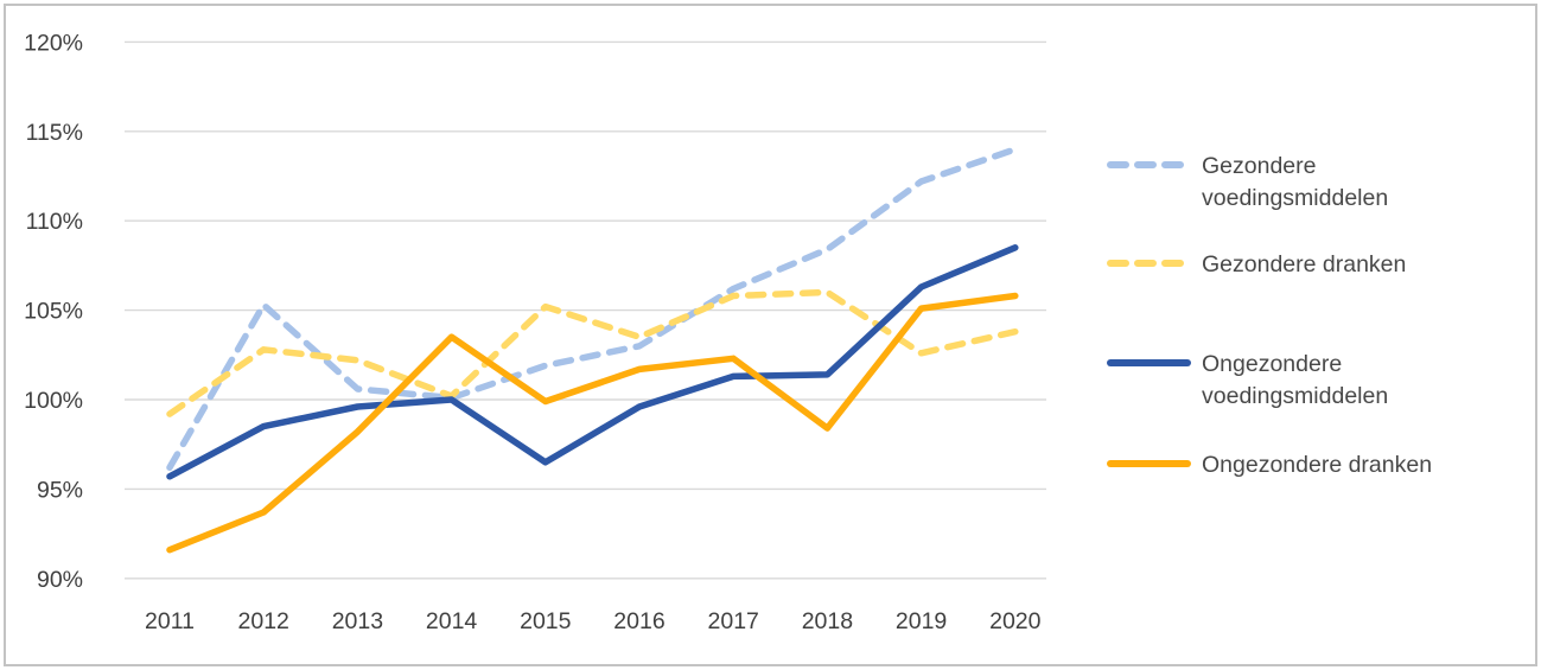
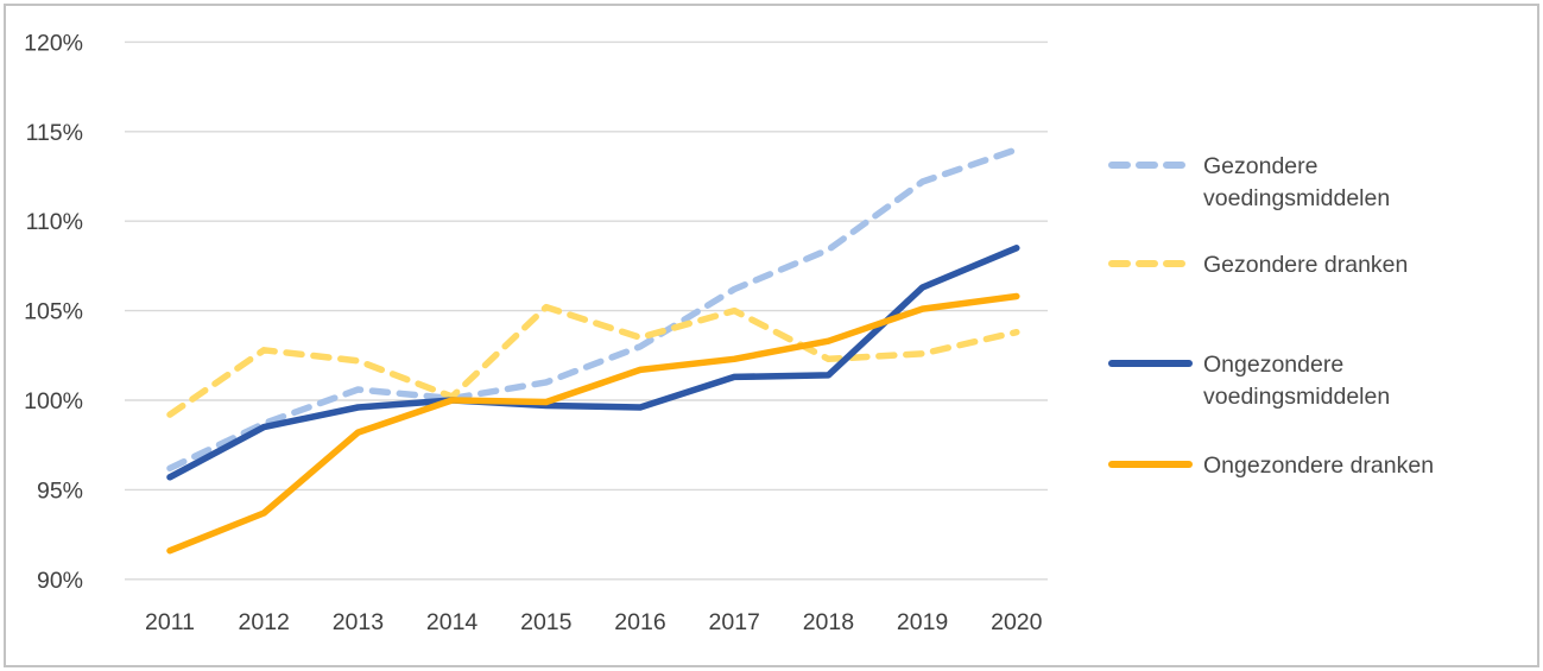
Gezondere voedingsmiddelen/2012: 105.3% -> 98.7%
Ongezondere dranken/2014: 103.5% -> 100.0%
Gezondere voedingsmiddelen/2015: 101.9% -> 101.0%
Ongezondere voedingsmiddelen/2015: 96.5% -> 99.7%
Gezondere dranken/2017: 105.8% -> 105.0%
Gezondere dranken/2018: 106.0% -> 102.3%
Ongezondere dranken/2018: 98.4% -> 103.3%
